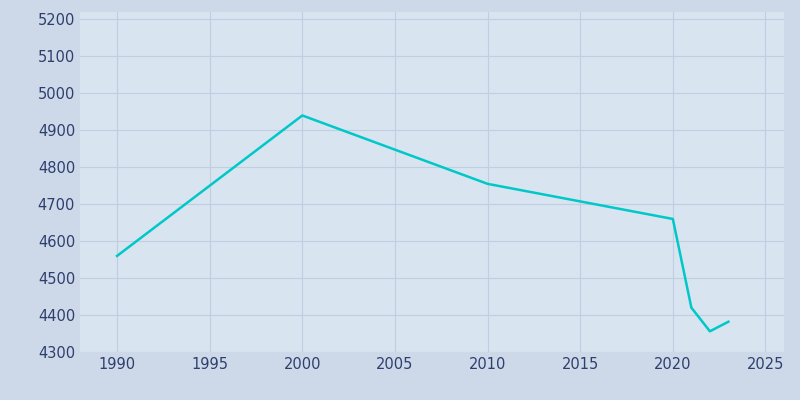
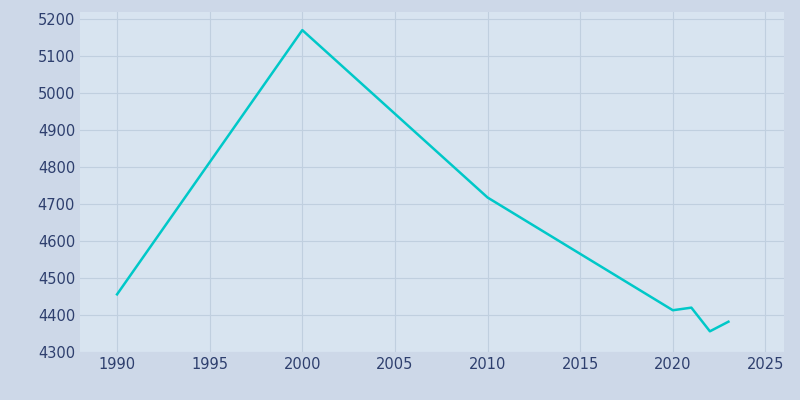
1990: 4560 -> 4456
2000: 4940 -> 5171
2010: 4755 -> 4718
2020: 4660 -> 4413
